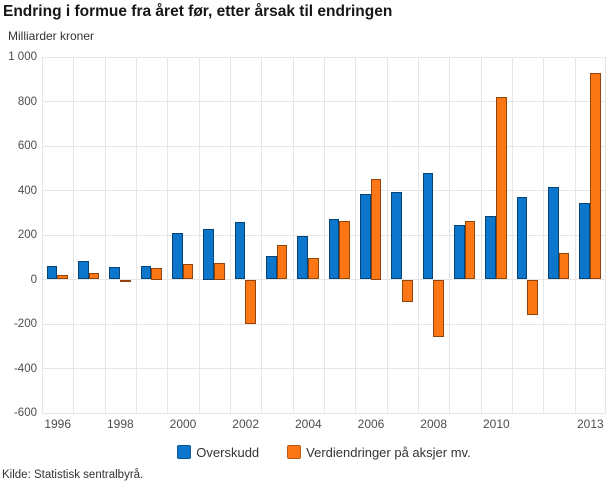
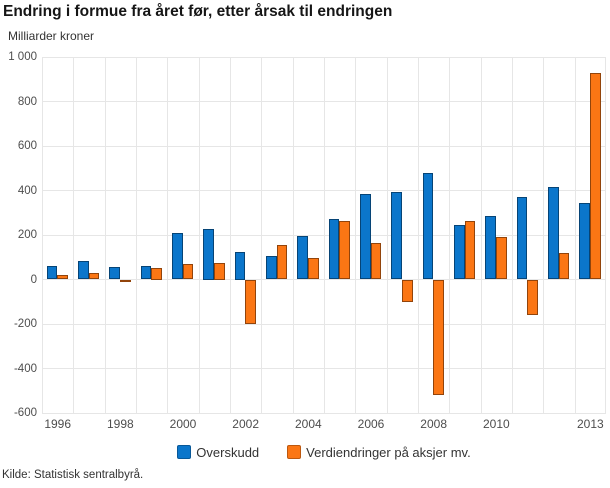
Overskudd/2002: 260 -> 120
Verdiendringer på aksjer mv./2006: 450 -> 160
Verdiendringer på aksjer mv./2008: -260 -> -520
Verdiendringer på aksjer mv./2010: 820 -> 190
